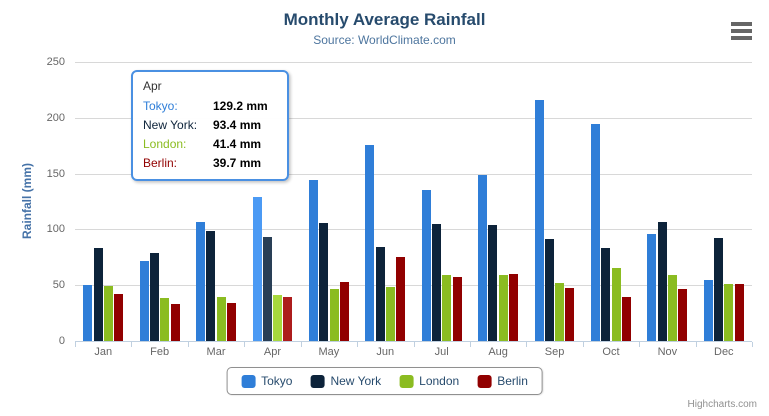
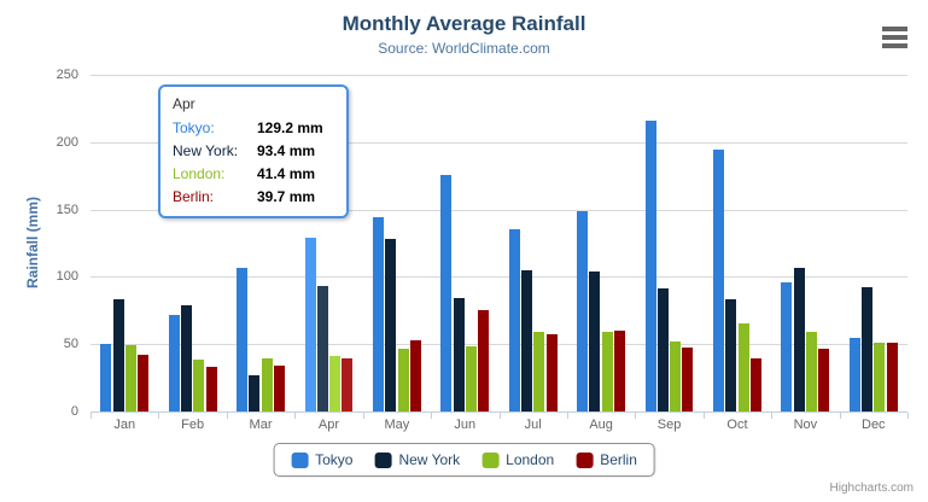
New York/Mar: 98 -> 27
New York/May: 106 -> 128
